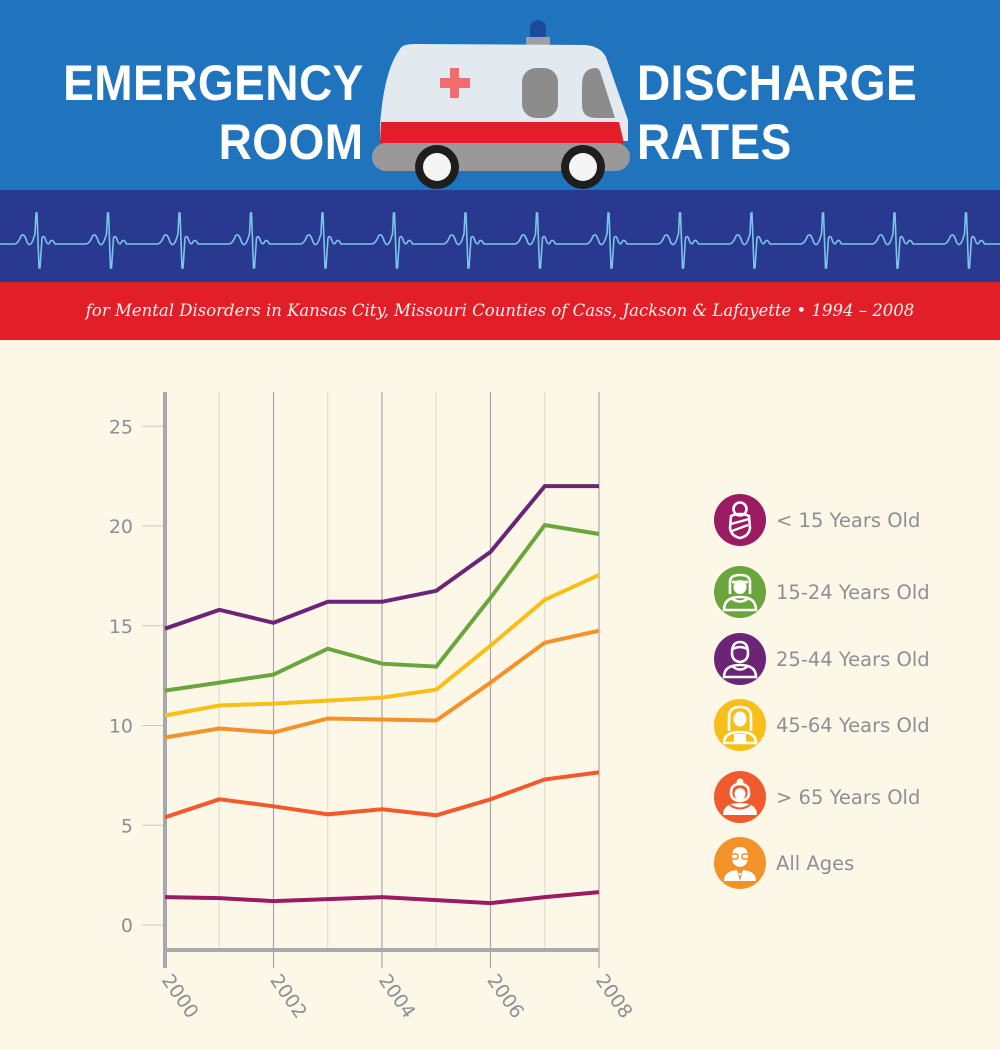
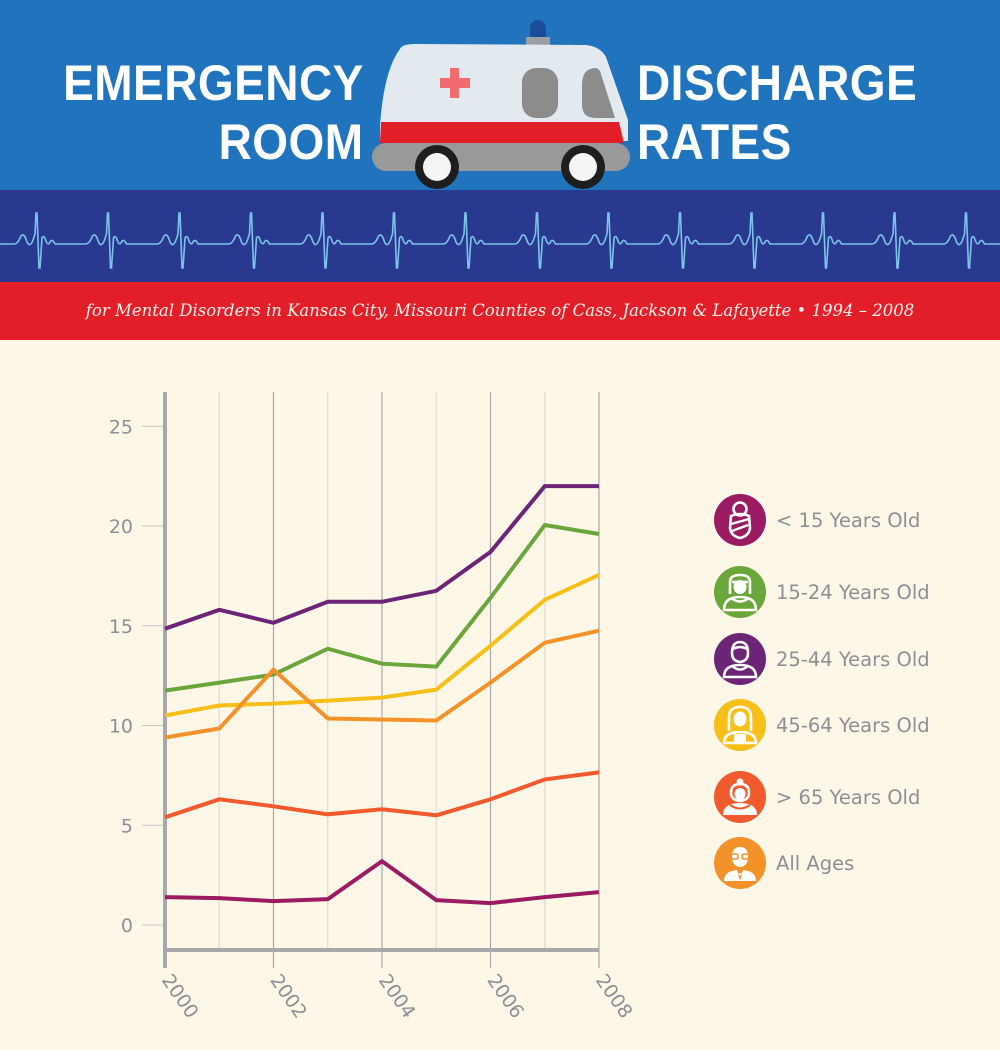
All Ages/2002: 9.7 -> 12.8
< 15 Years Old/2004: 1.4 -> 3.2
